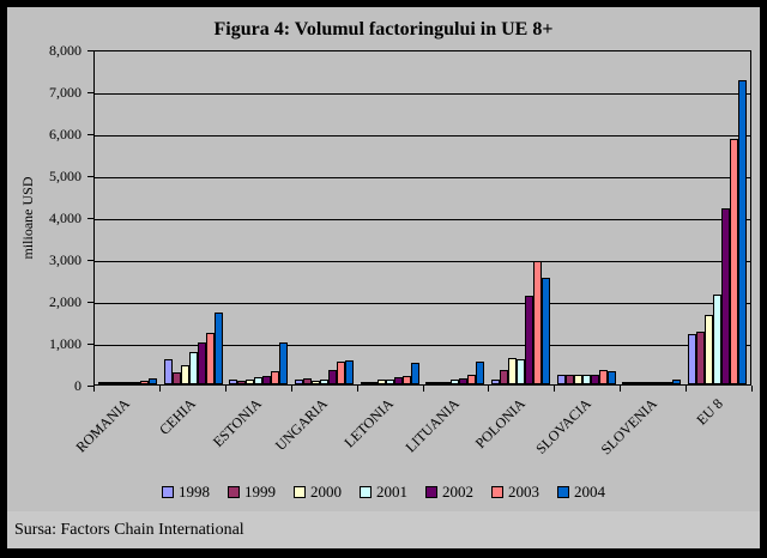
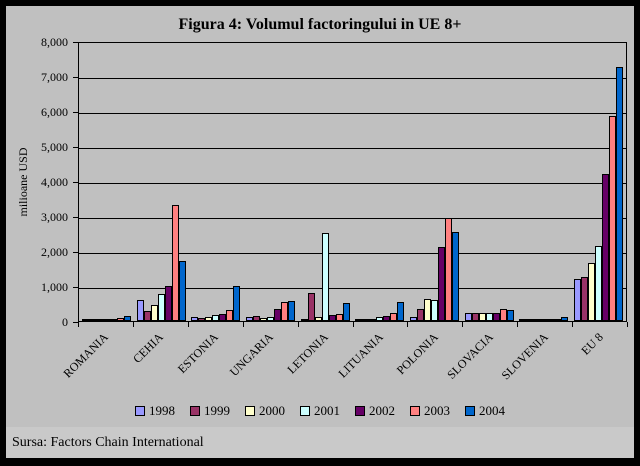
2003/CEHIA: 1200 -> 3300
1999/LETONIA: 100 -> 800
2001/LETONIA: 100 -> 2500
